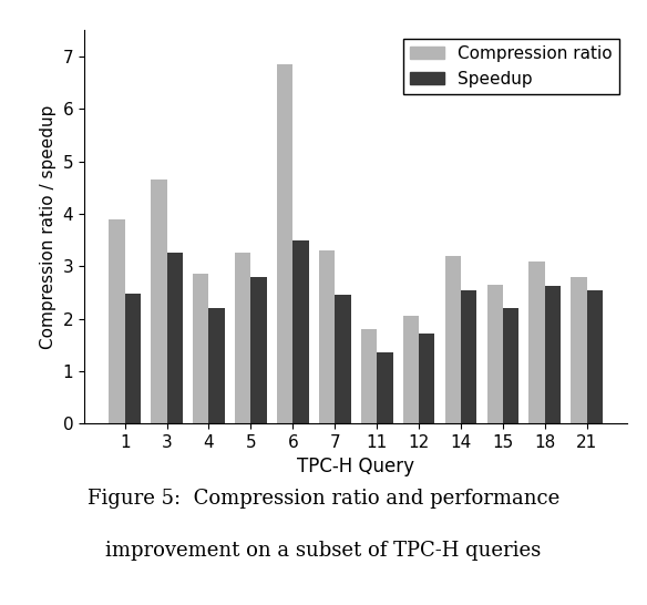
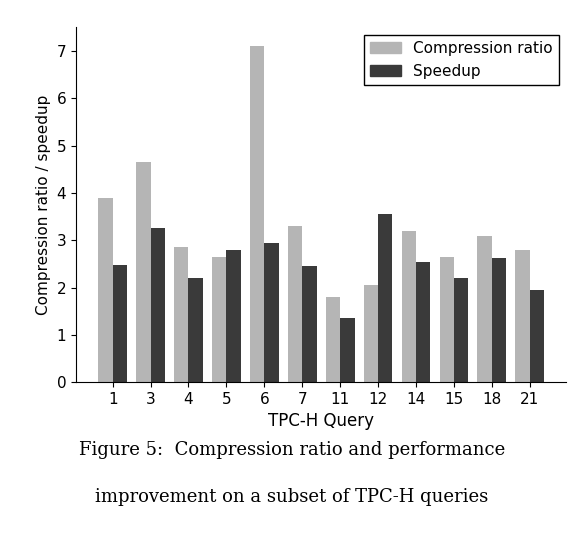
Compression ratio/5: 3.25 -> 2.65
Compression ratio/6: 6.85 -> 7.10
Speedup/6: 3.50 -> 2.95
Speedup/12: 1.72 -> 3.55
Speedup/21: 2.55 -> 1.95
